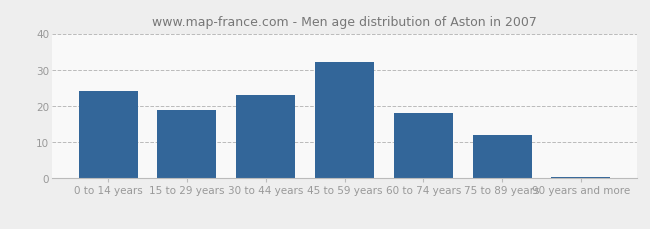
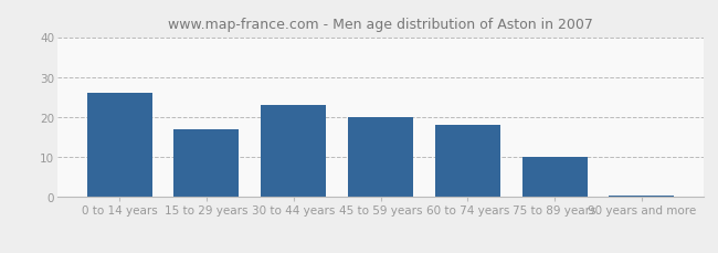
0 to 14 years: 24.0 -> 26.0
15 to 29 years: 19.0 -> 17.0
45 to 59 years: 32.0 -> 20.0
75 to 89 years: 12.0 -> 10.0
